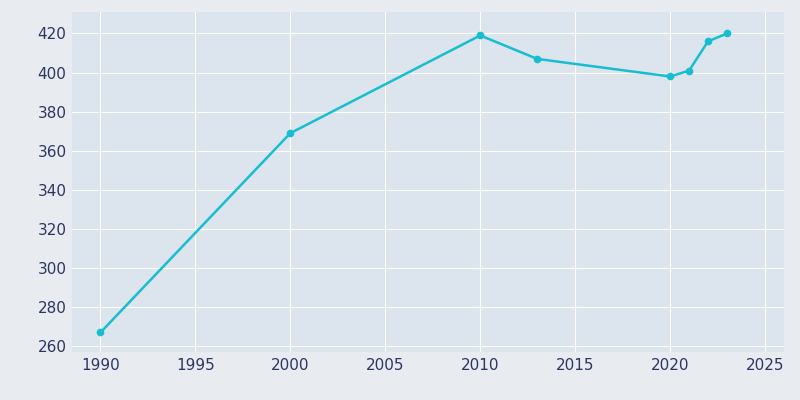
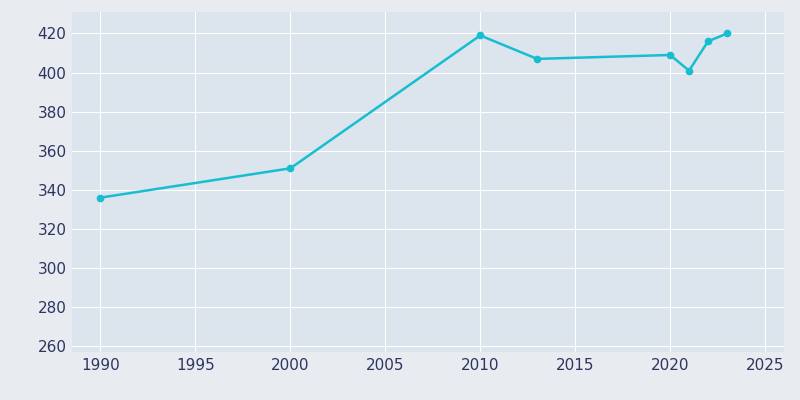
1990: 267 -> 336
2000: 369 -> 351
2020: 398 -> 409
